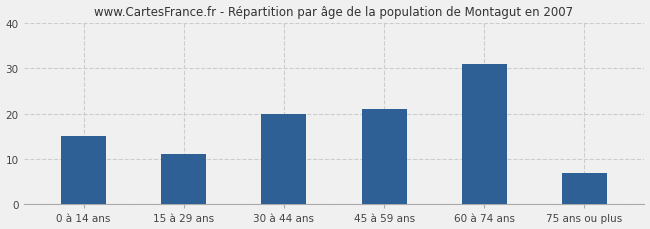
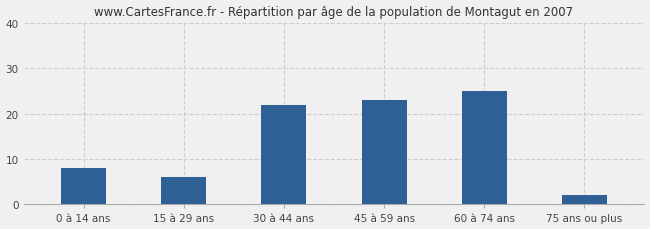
0 à 14 ans: 15 -> 8
15 à 29 ans: 11 -> 6
30 à 44 ans: 20 -> 22
45 à 59 ans: 21 -> 23
60 à 74 ans: 31 -> 25
75 ans ou plus: 7 -> 2
